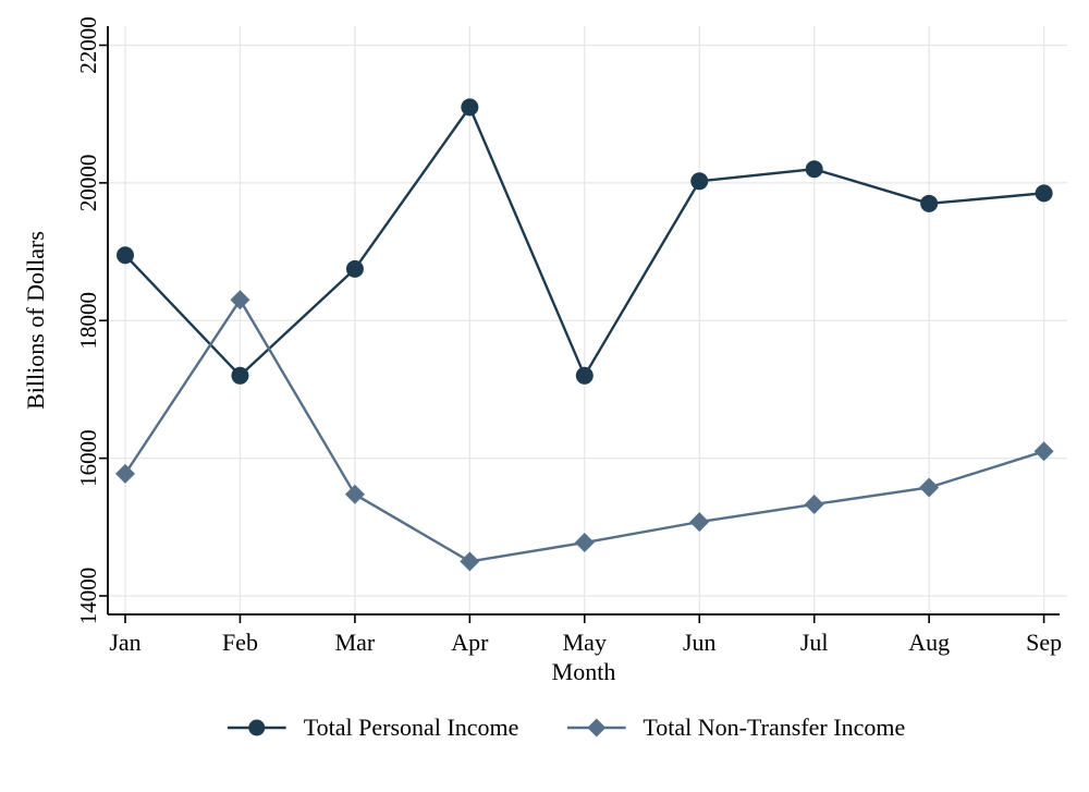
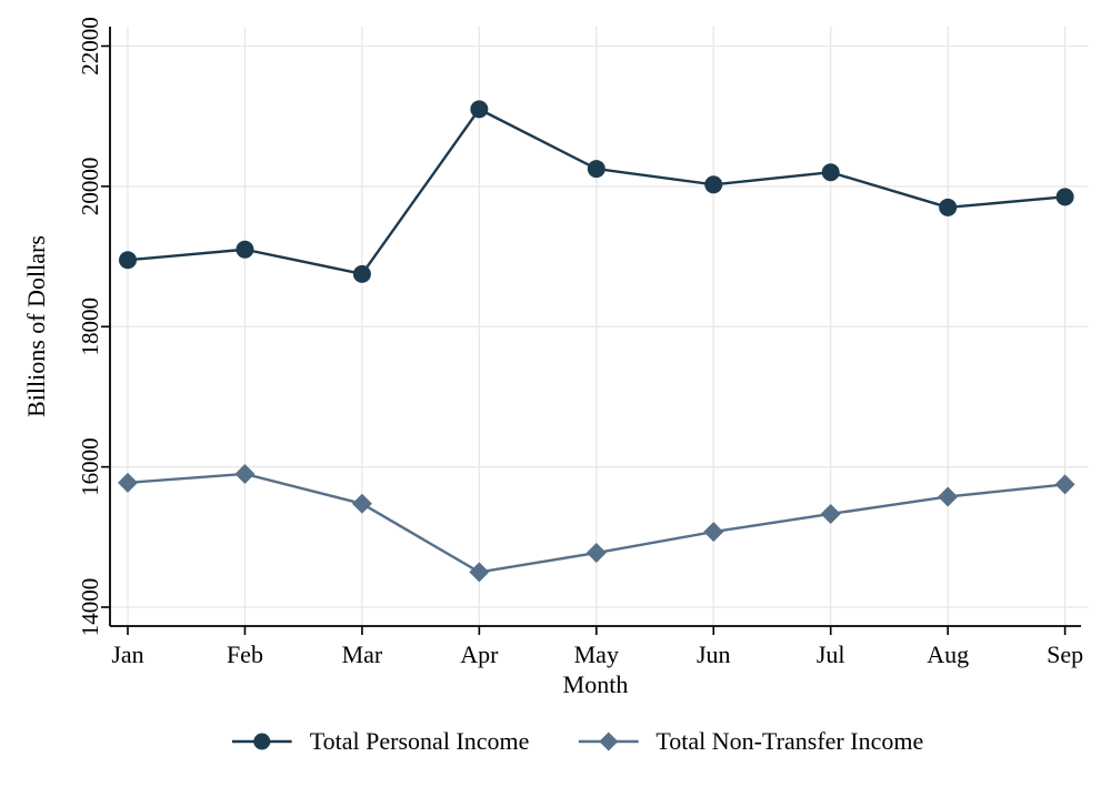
Total Personal Income/Feb: 17200 -> 19100
Total Non-Transfer Income/Feb: 18300 -> 15900
Total Personal Income/May: 17200 -> 20200
Total Non-Transfer Income/Sep: 16100 -> 15800
